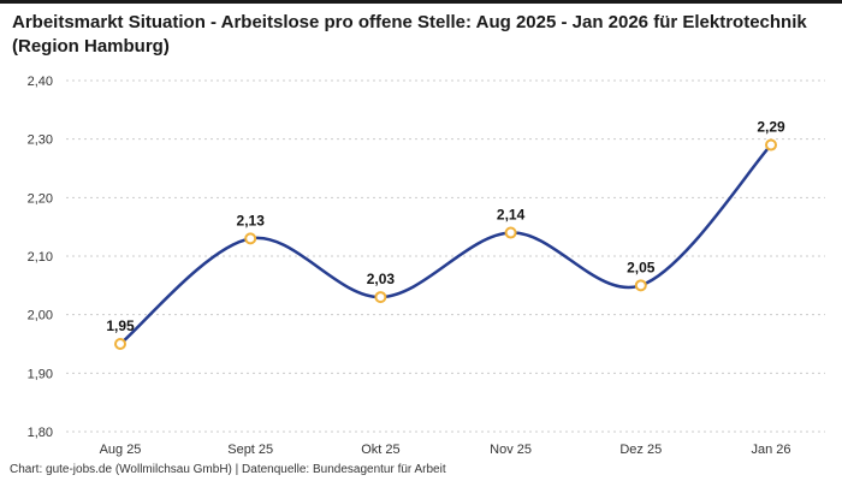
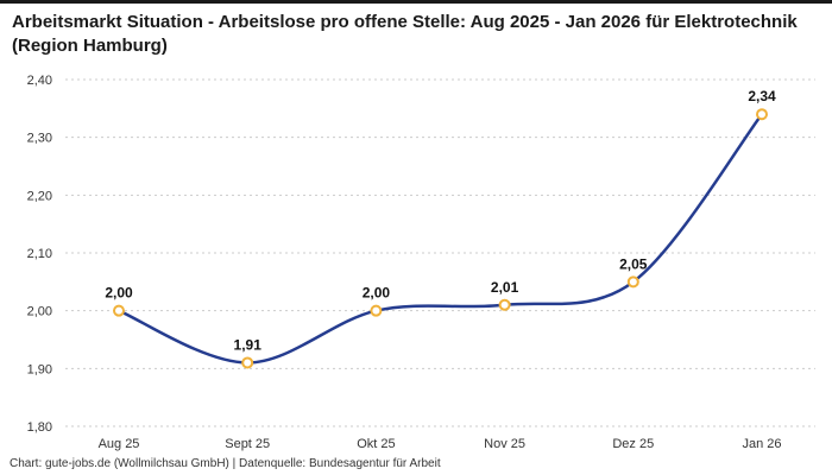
Aug 25: 1,95 -> 2,00
Sept 25: 2,13 -> 1,91
Okt 25: 2,03 -> 2,00
Nov 25: 2,14 -> 2,01
Jan 26: 2,29 -> 2,34
